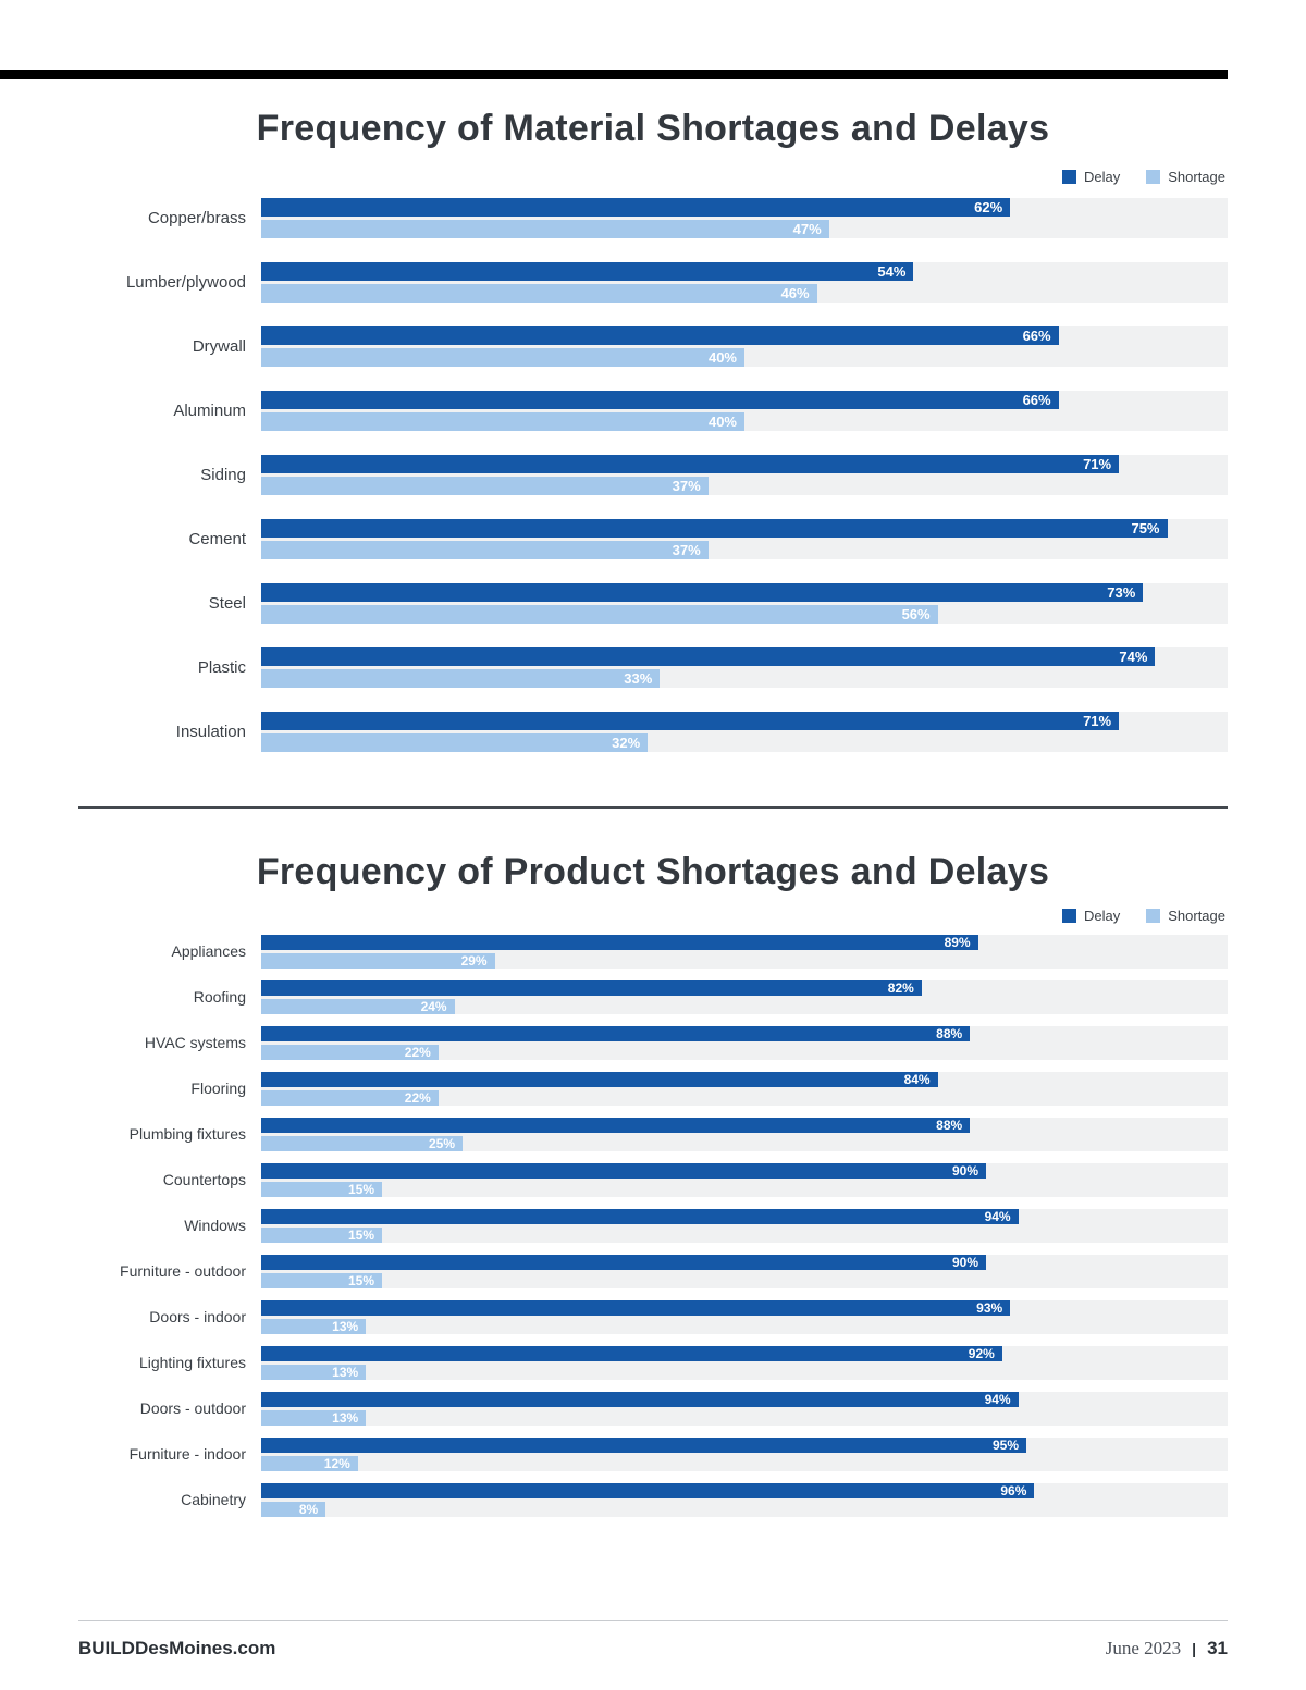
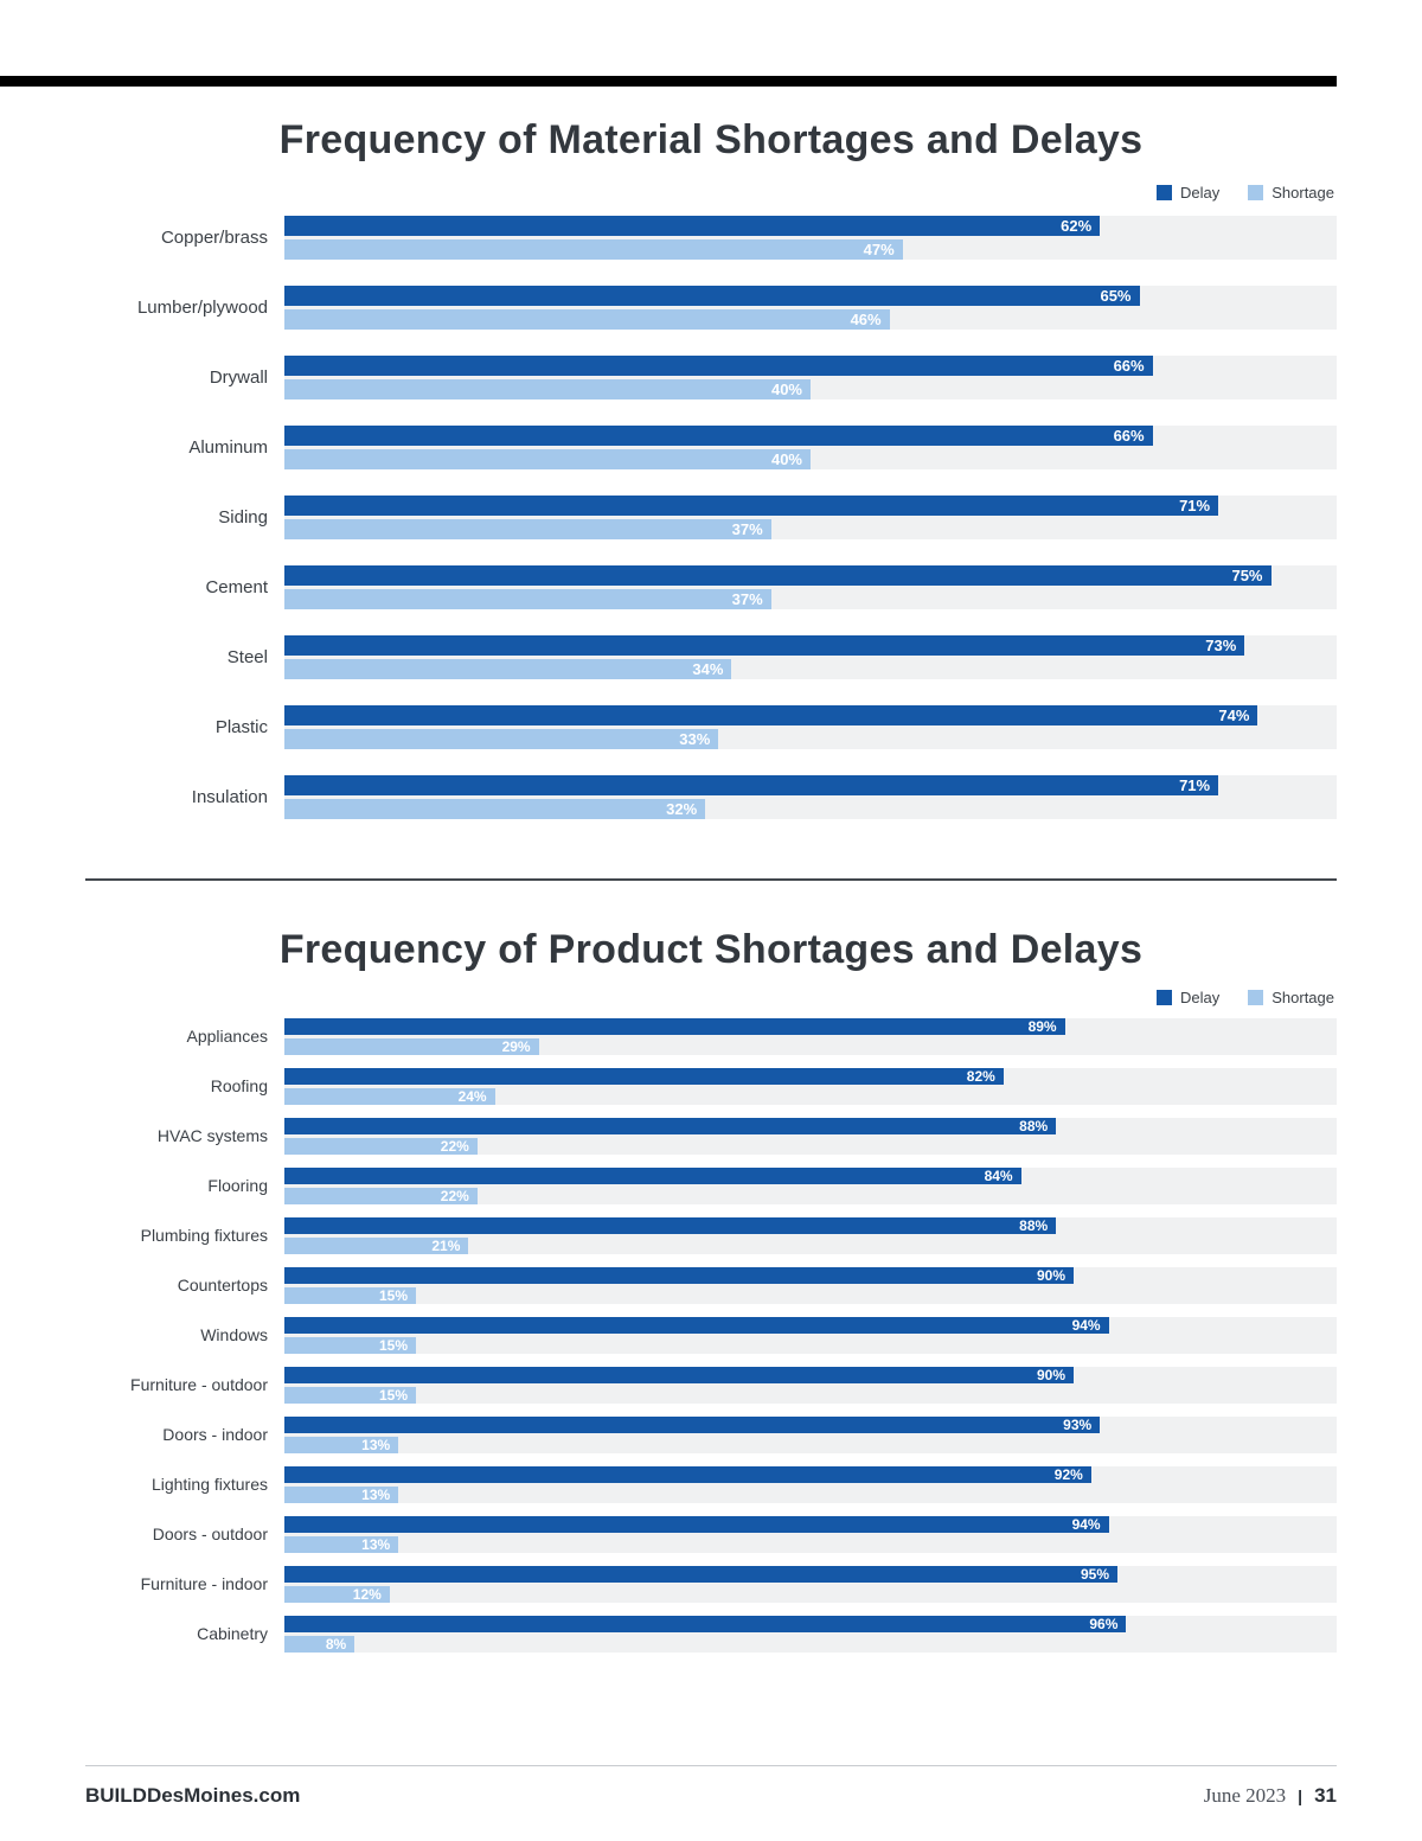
Frequency of Material Shortages and Delays/Delay/Lumber/plywood: 54% -> 65%
Frequency of Material Shortages and Delays/Shortage/Steel: 56% -> 34%
Frequency of Product Shortages and Delays/Shortage/Plumbing fixtures: 25% -> 21%
